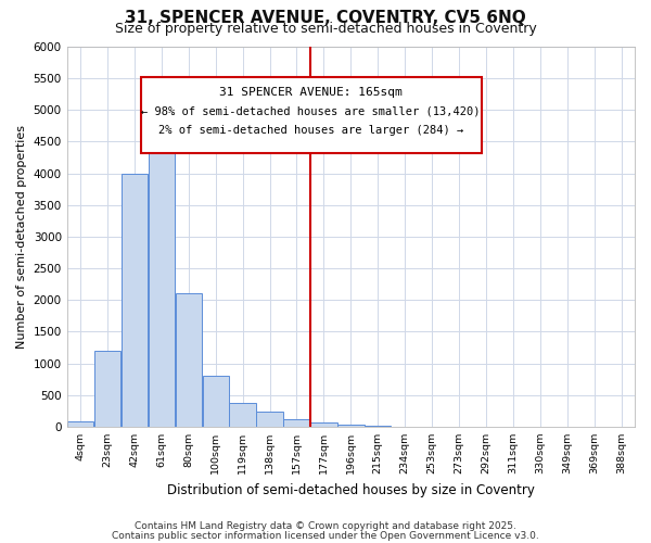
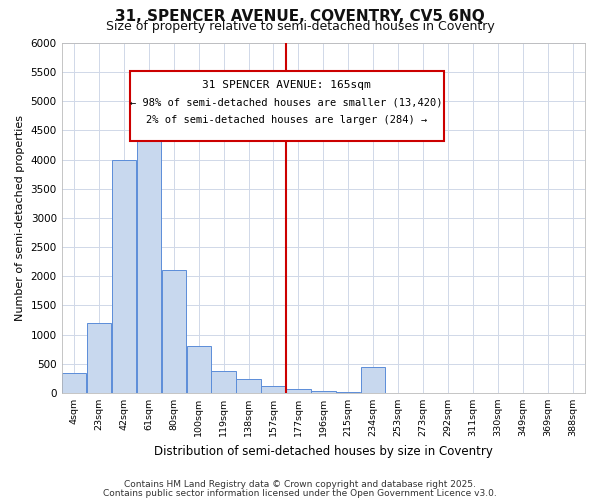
4sqm: 80 -> 340
234sqm: 0 -> 440
